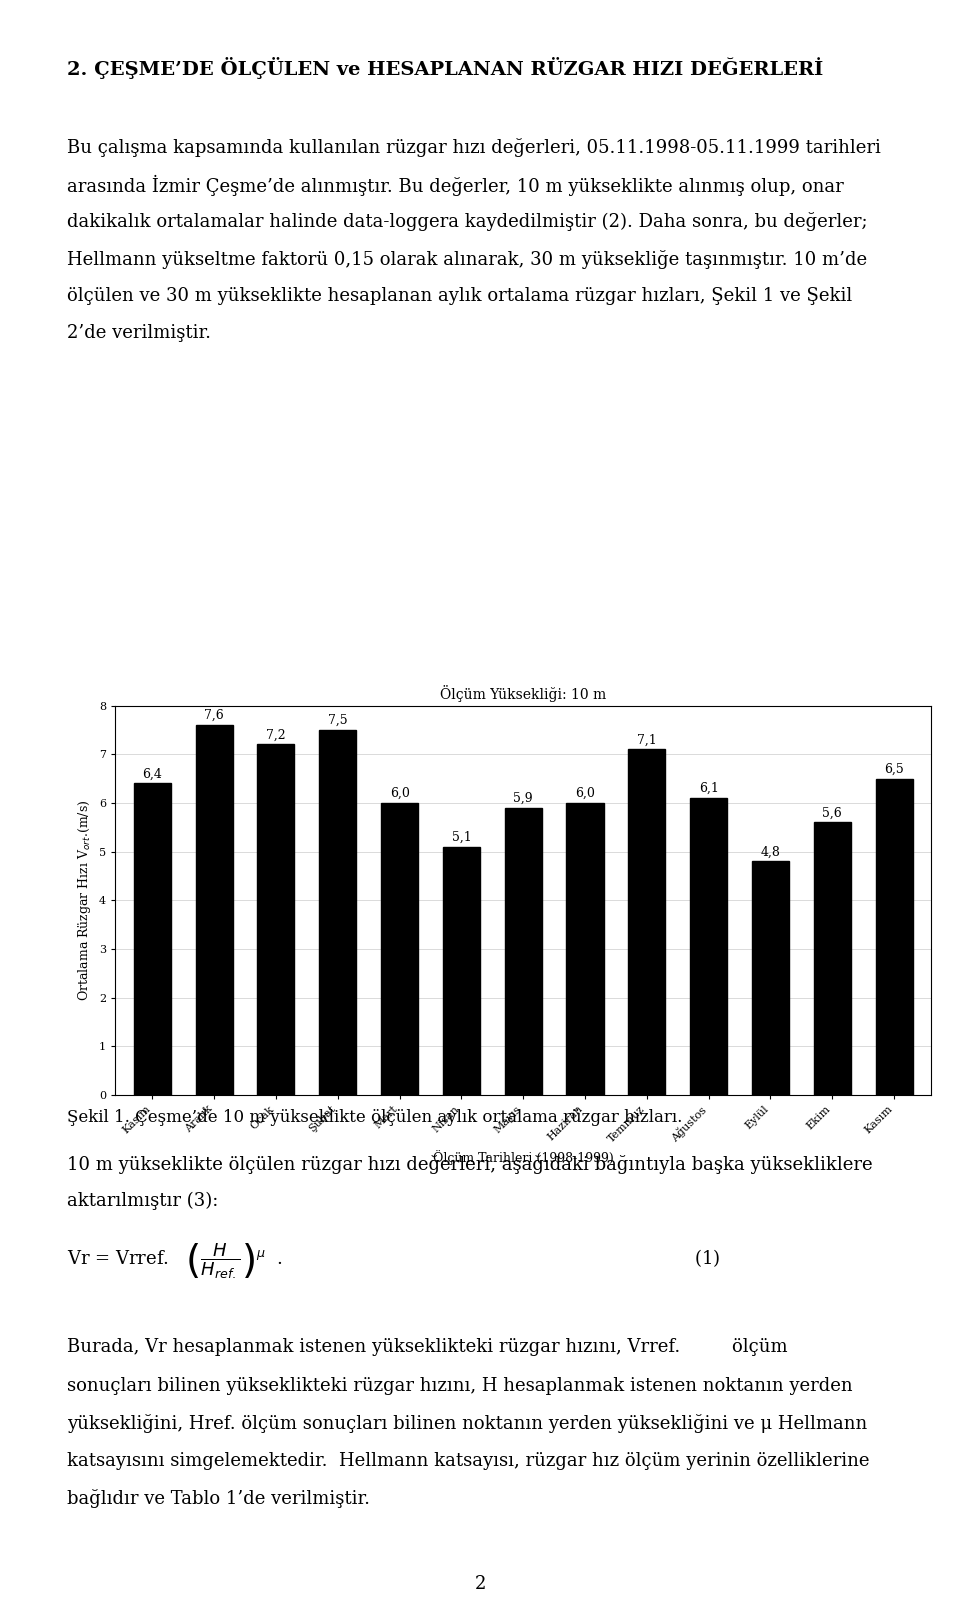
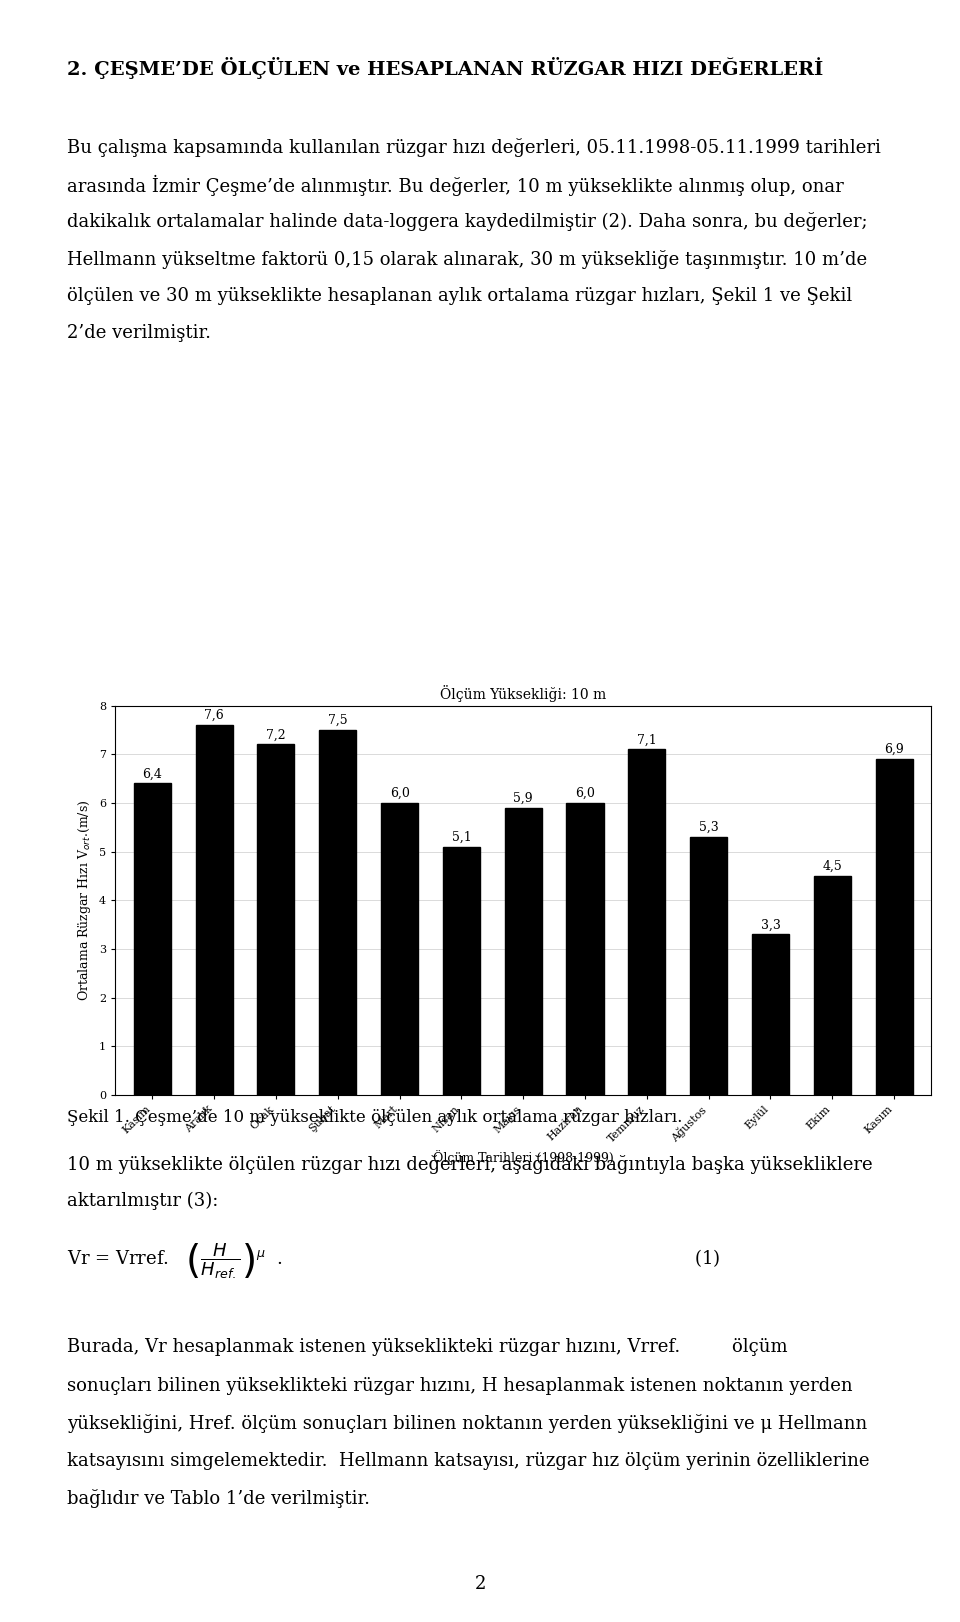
Ağustos: 6,1 -> 5,3
Eylül: 4,8 -> 3,3
Ekim: 5,6 -> 4,5
Kasım: 6,5 -> 6,9
